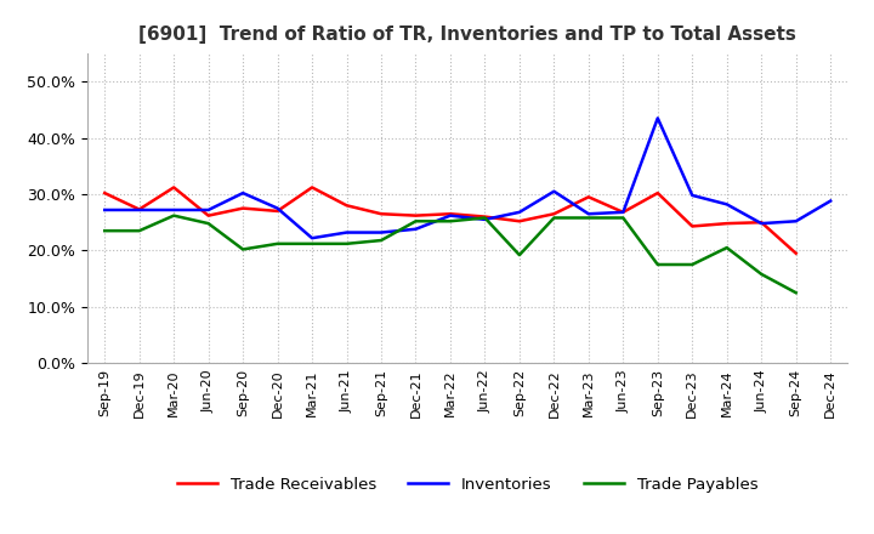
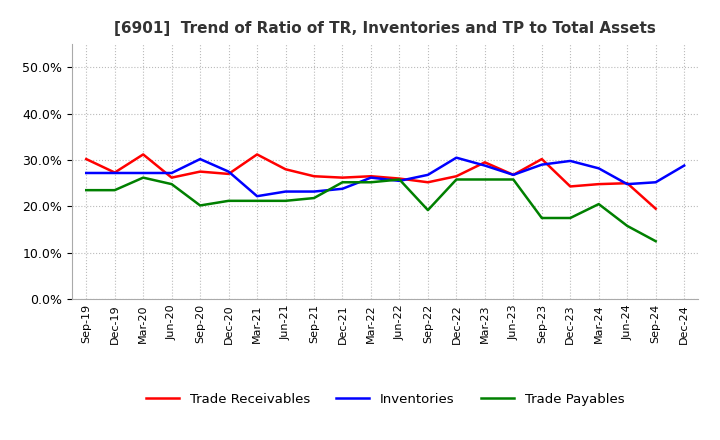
Inventories/Mar-23: 26.5% -> 28.8%
Inventories/Sep-23: 43.5% -> 29.0%
